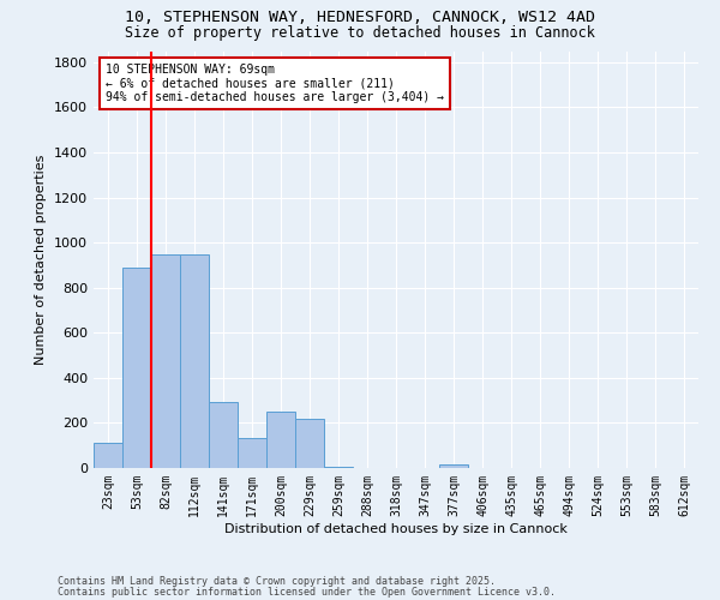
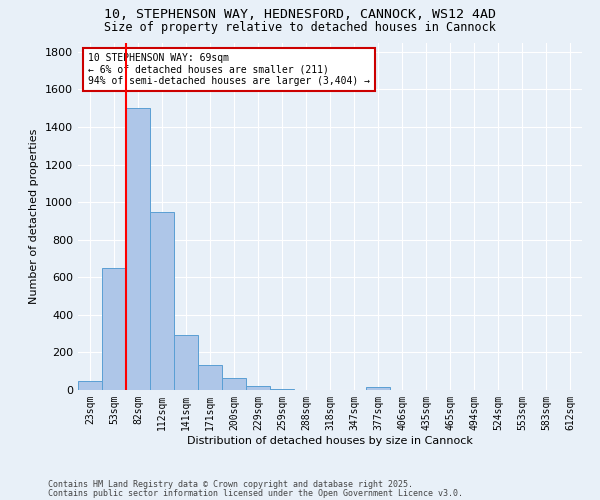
23sqm: 110 -> 50
53sqm: 890 -> 650
82sqm: 950 -> 1500
200sqm: 250 -> 60
229sqm: 220 -> 20
